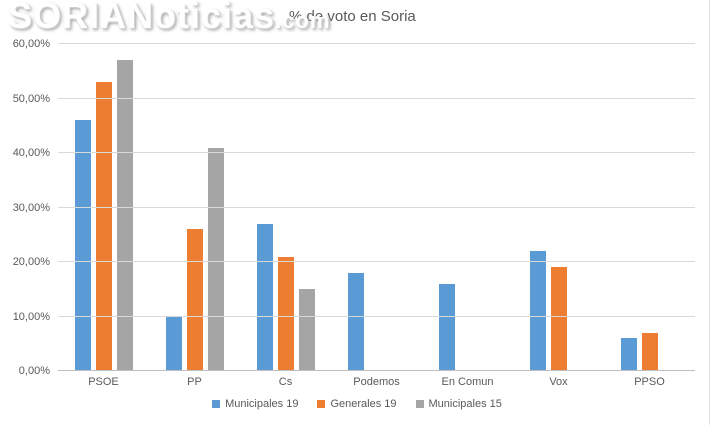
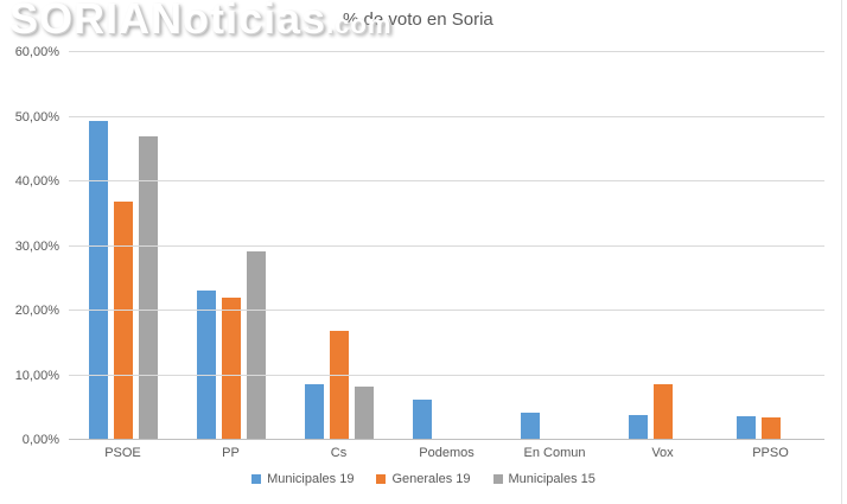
Municipales 19/PSOE: 46% -> 49%
Generales 19/PSOE: 53% -> 37%
Municipales 15/PSOE: 57% -> 47%
Municipales 19/PP: 10% -> 23%
Generales 19/PP: 26% -> 22%
Municipales 15/PP: 41% -> 29%
Municipales 19/Cs: 27% -> 9%
Generales 19/Cs: 21% -> 17%
Municipales 15/Cs: 15% -> 8%
Municipales 19/Podemos: 18% -> 6%
Municipales 19/En Comun: 16% -> 4%
Municipales 19/Vox: 22% -> 4%
Generales 19/Vox: 19% -> 9%
Municipales 19/PPSO: 6% -> 4%
Generales 19/PPSO: 7% -> 3%
